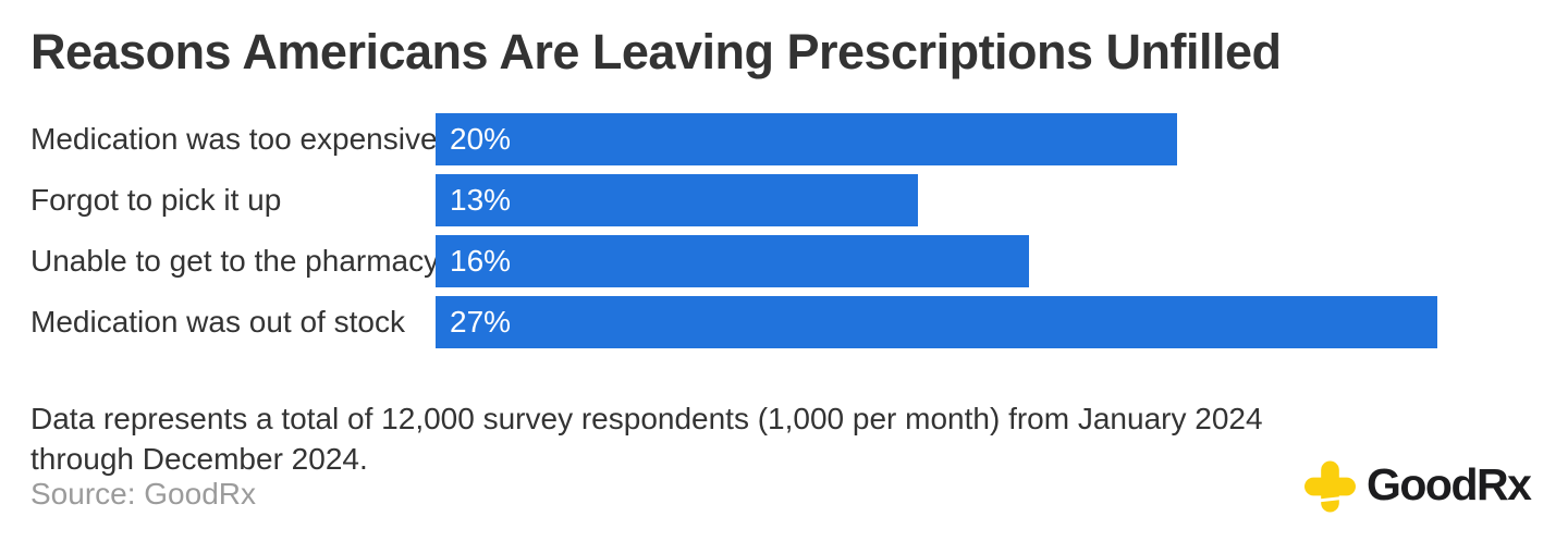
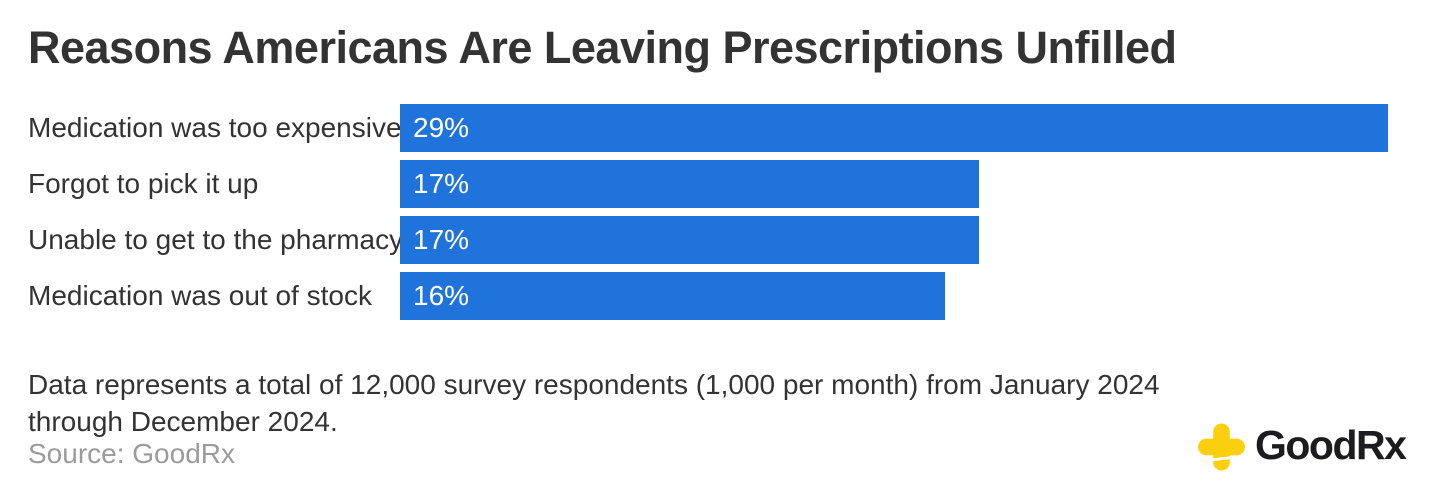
Medication was too expensive: 20% -> 29%
Forgot to pick it up: 13% -> 17%
Unable to get to the pharmacy: 16% -> 17%
Medication was out of stock: 27% -> 16%
